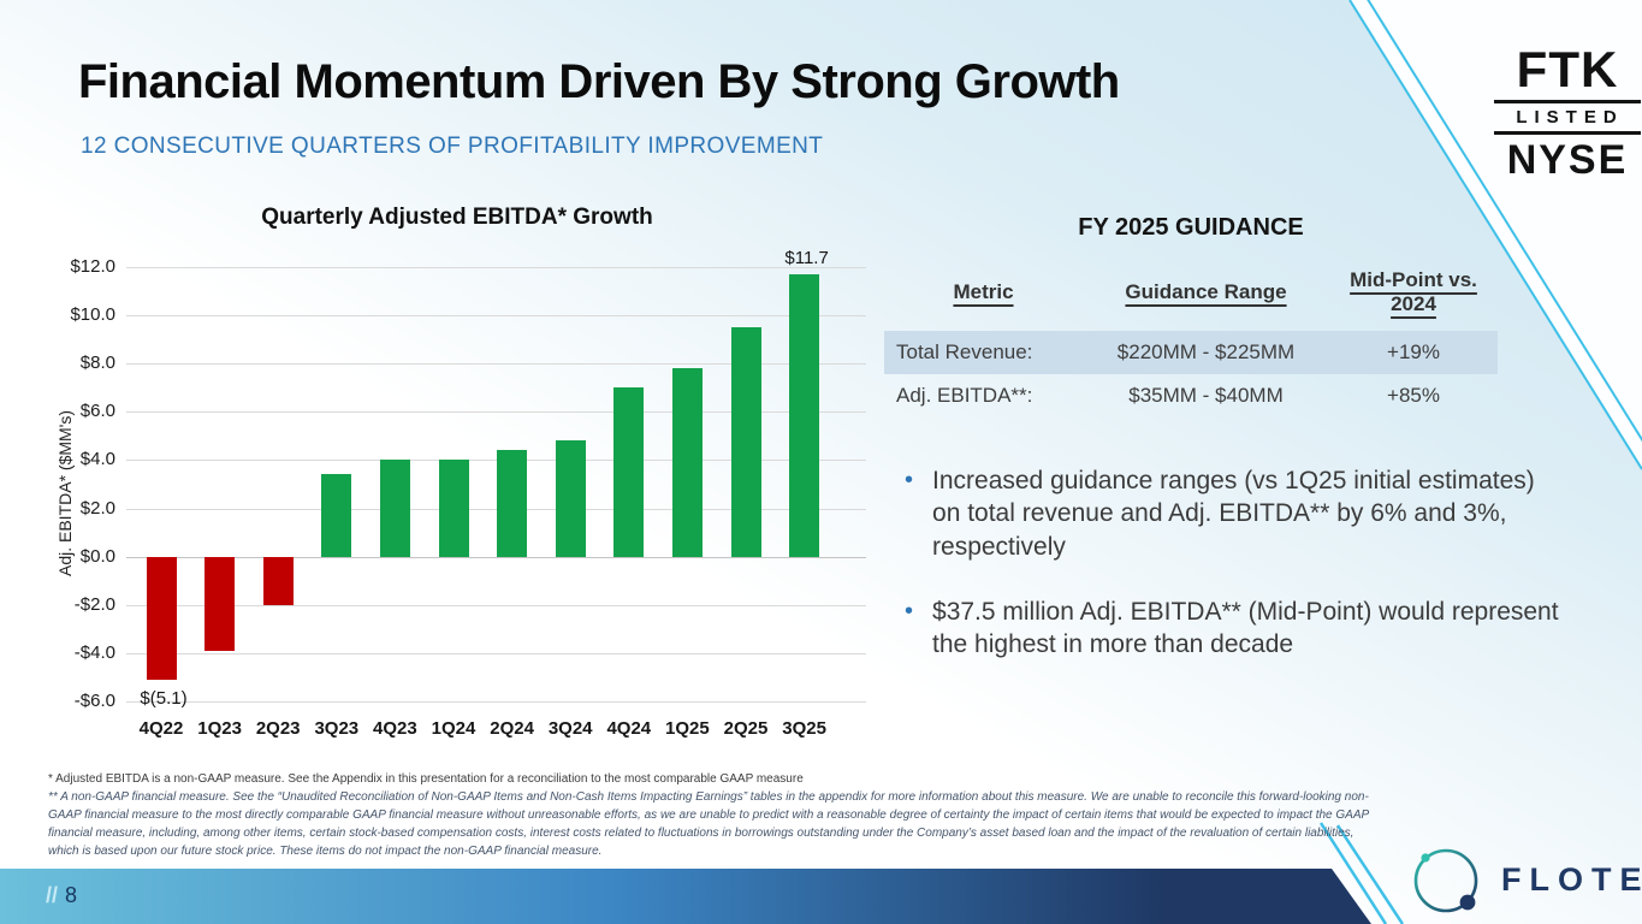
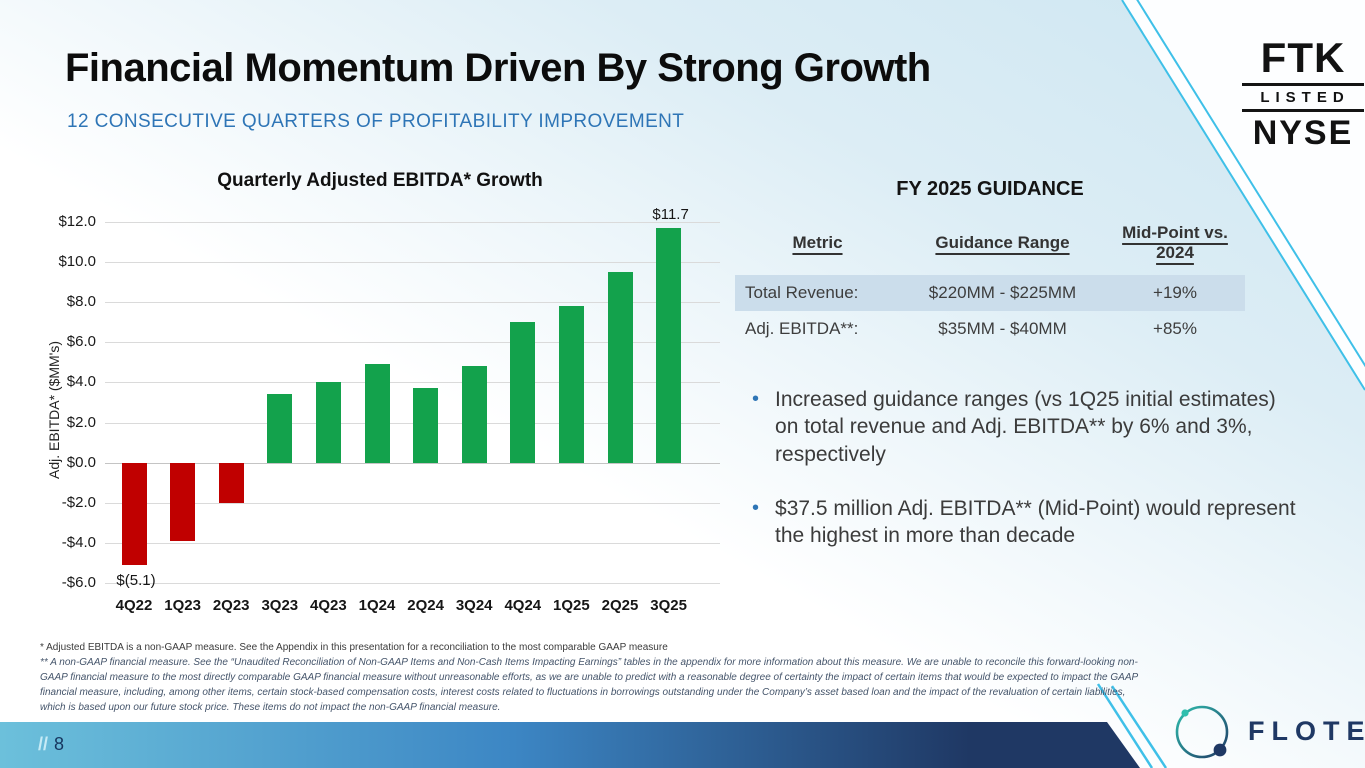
1Q24: $4.0 -> $4.9
2Q24: $4.4 -> $3.7
